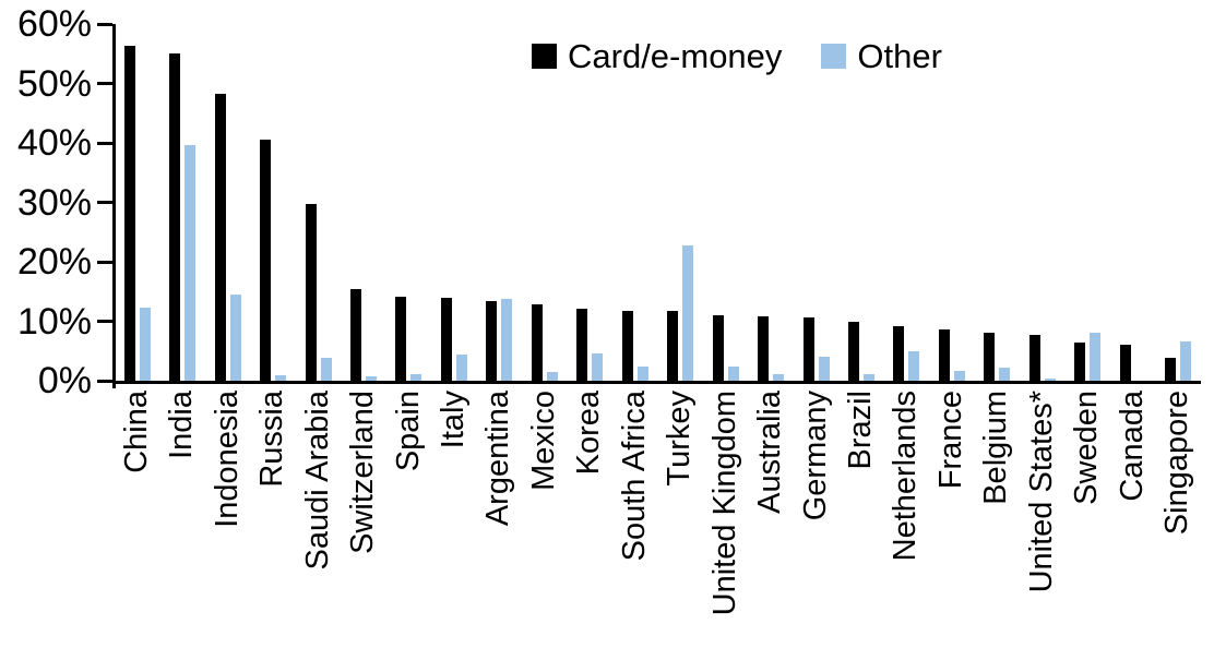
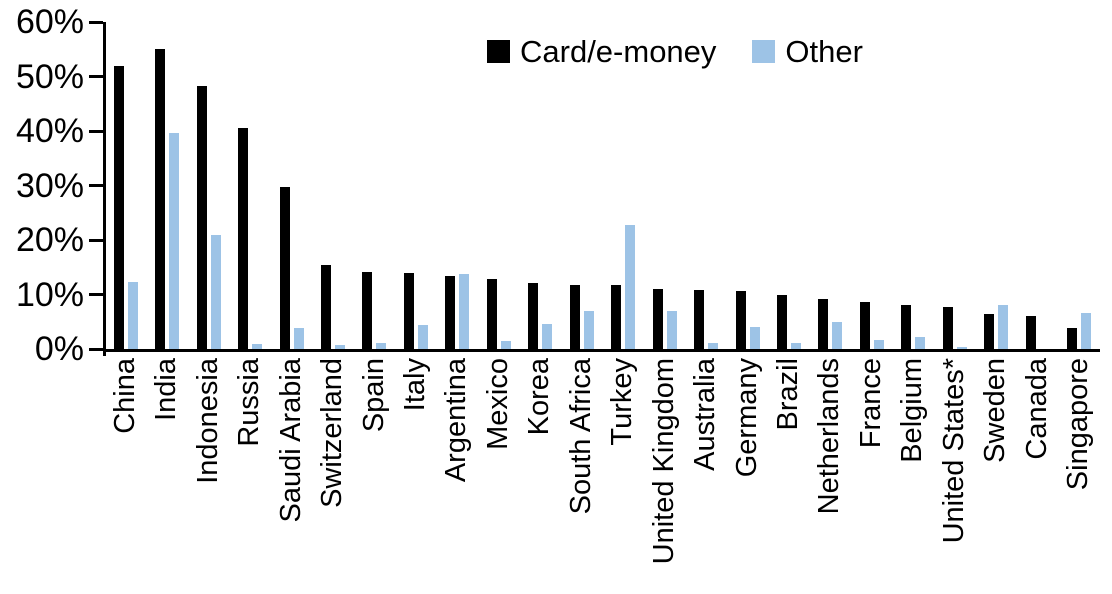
Card/e-money/China: 56% -> 52%
Other/Indonesia: 14% -> 21%
Other/South Africa: 2% -> 7%
Other/United Kingdom: 2% -> 7%
